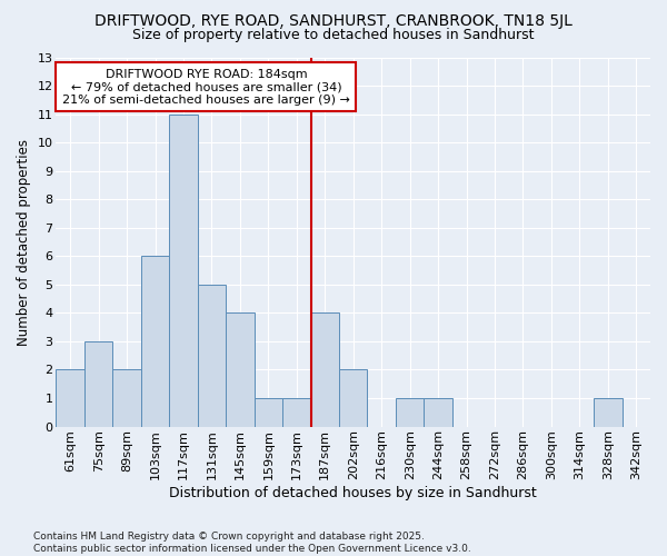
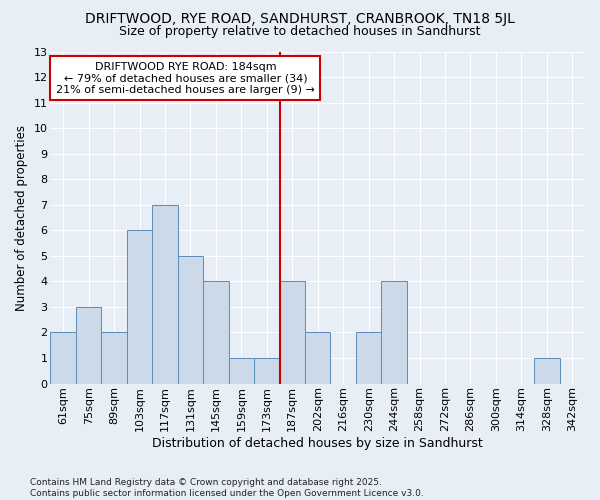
117sqm: 11 -> 7
230sqm: 1 -> 2
244sqm: 1 -> 4
